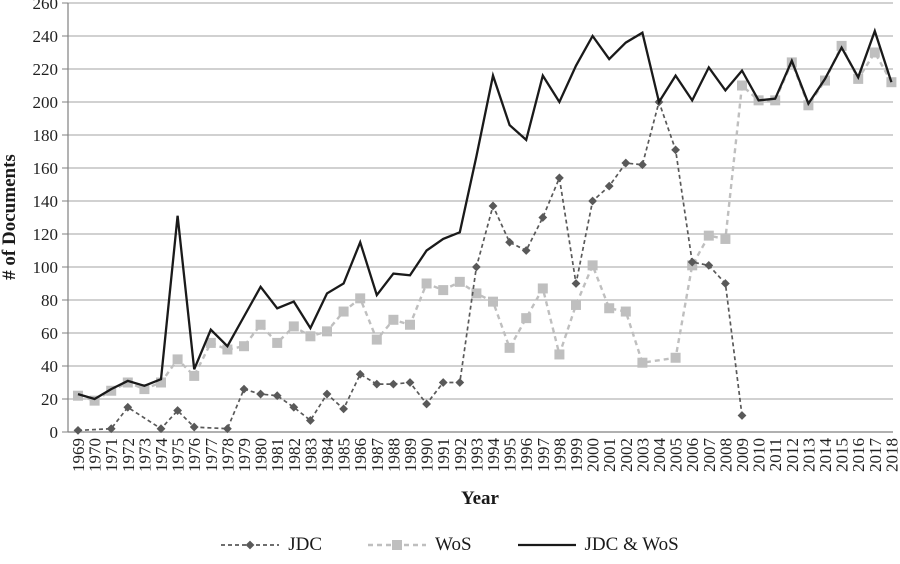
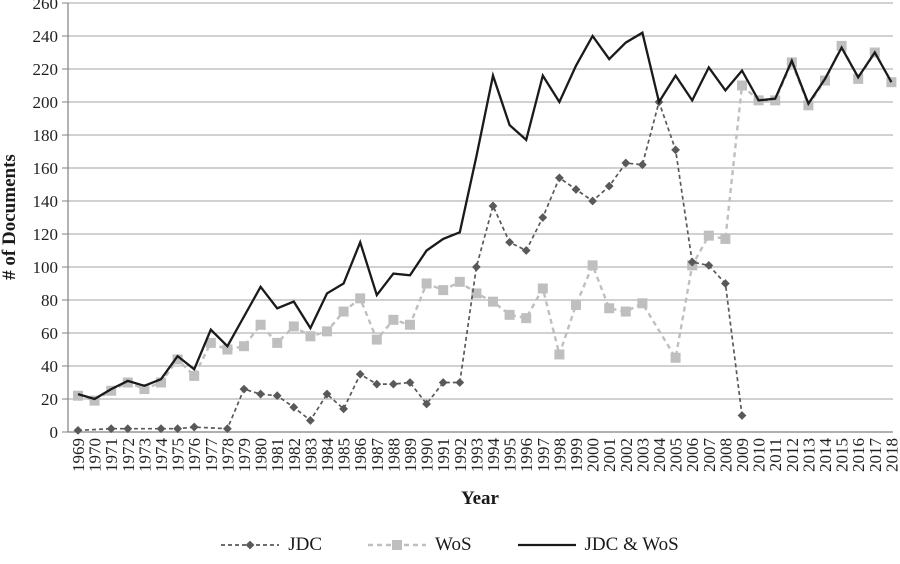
JDC/1972: 15 -> 2
JDC/1975: 13 -> 2
JDC & WoS/1975: 131 -> 46
WoS/1995: 51 -> 71
JDC/1999: 90 -> 147
WoS/2003: 42 -> 78
JDC & WoS/2017: 243 -> 230
